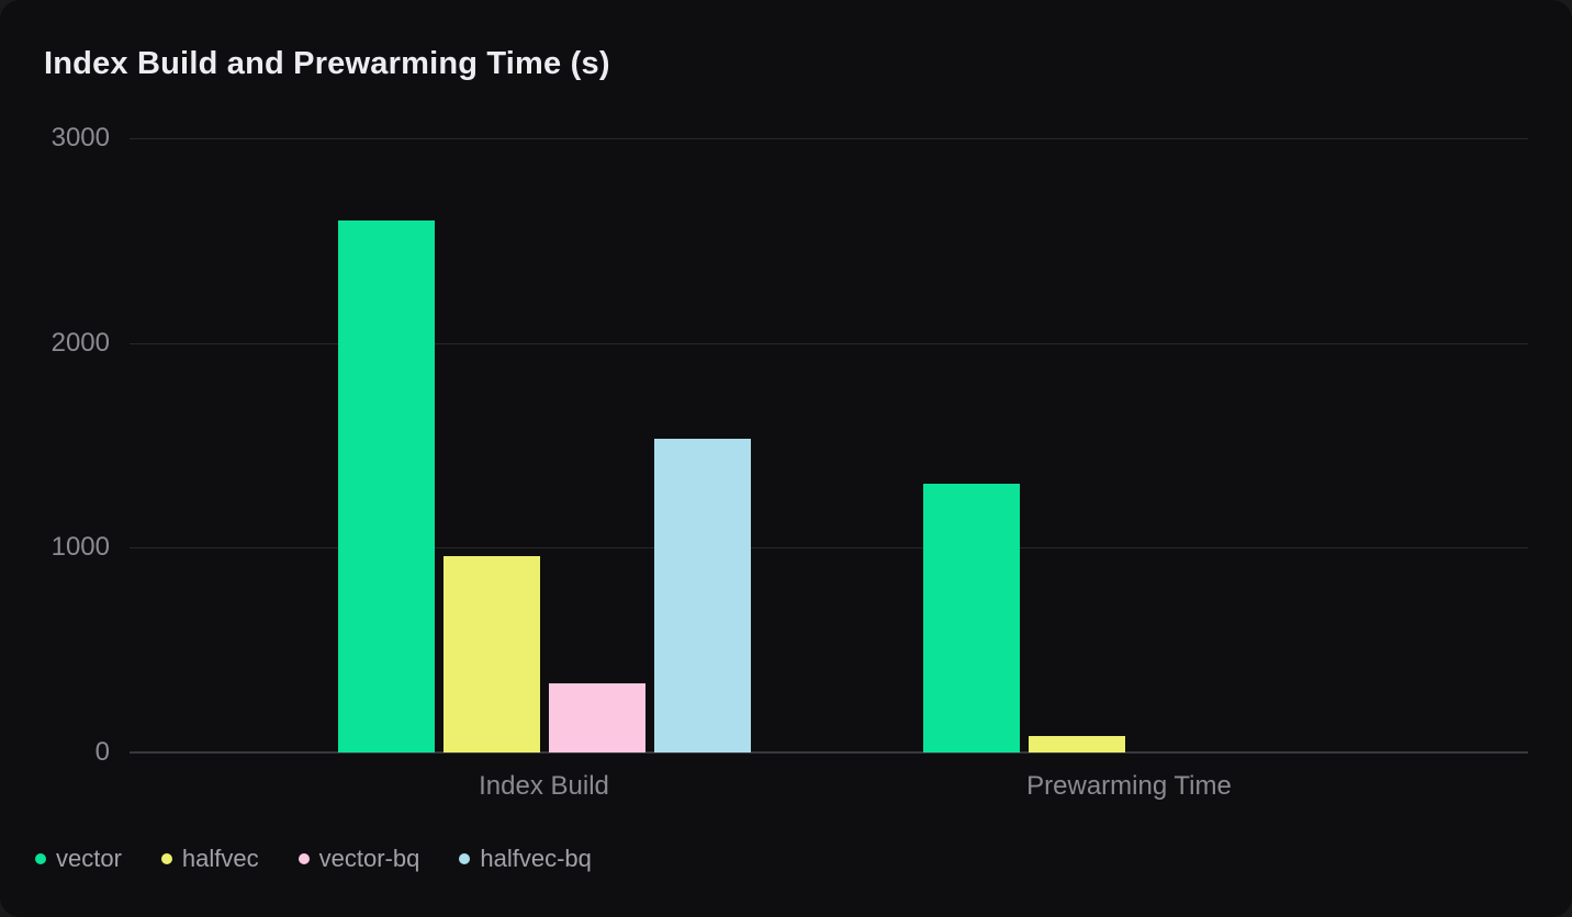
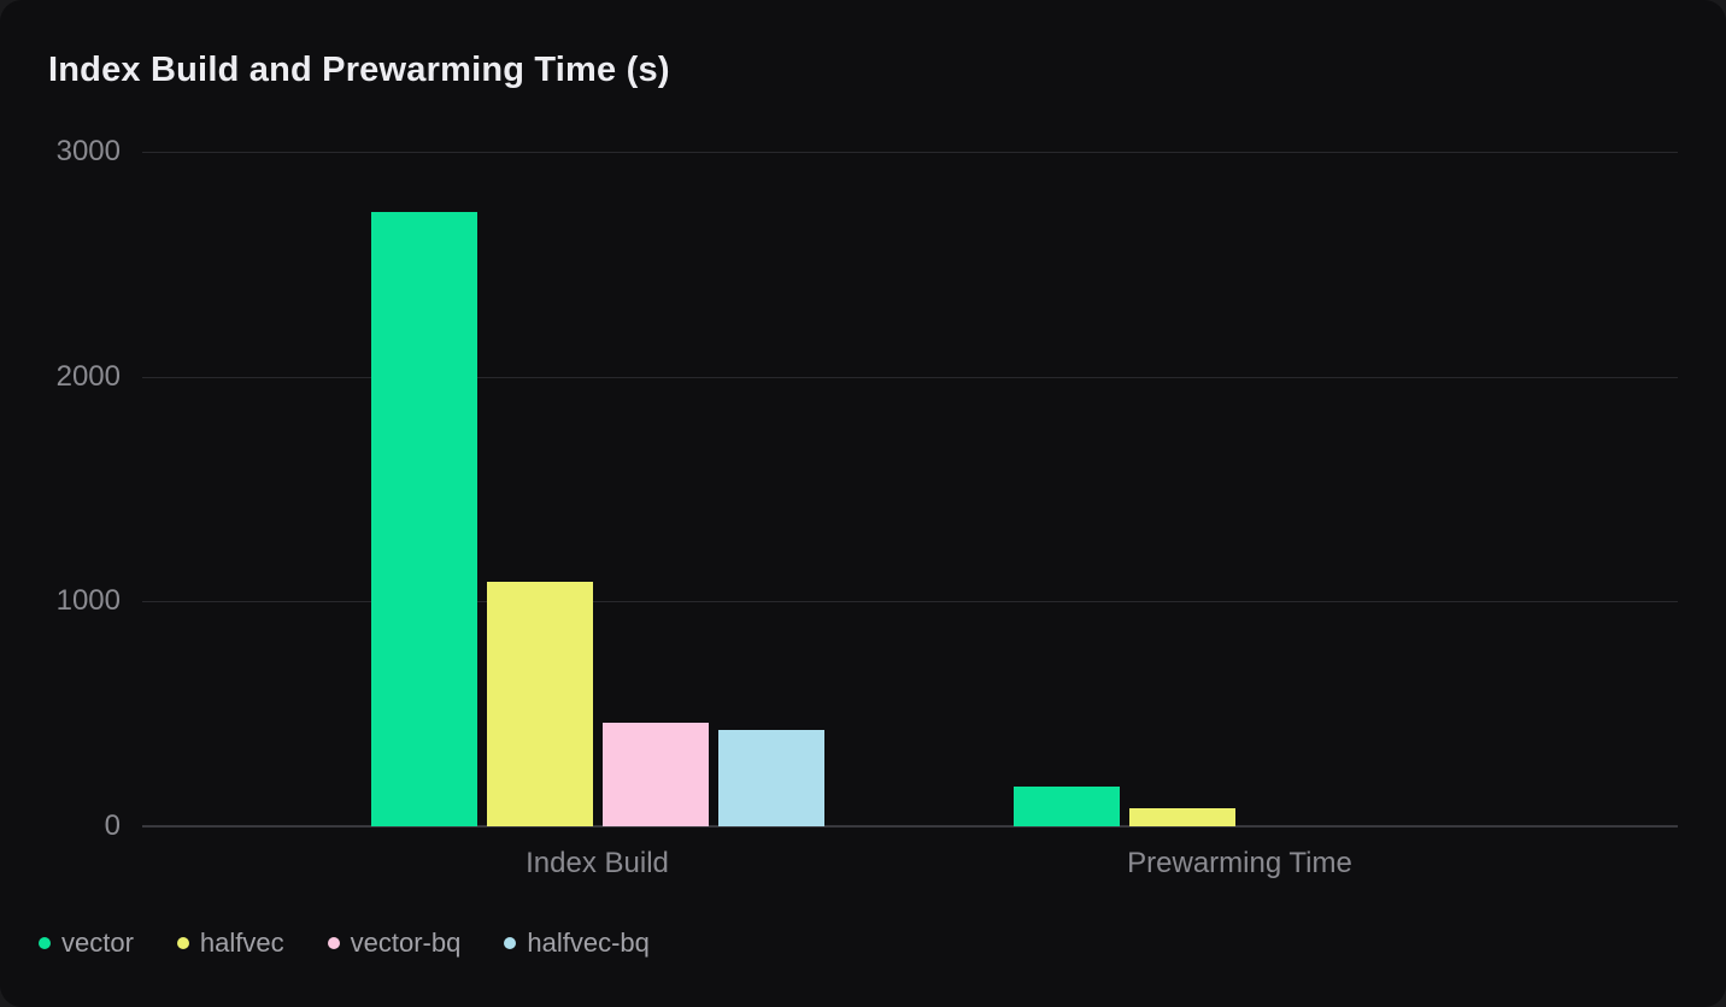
vector/Index Build: 2600 -> 2730
halfvec/Index Build: 960 -> 1090
vector-bq/Index Build: 340 -> 460
halfvec-bq/Index Build: 1530 -> 430
vector/Prewarming Time: 1310 -> 180
